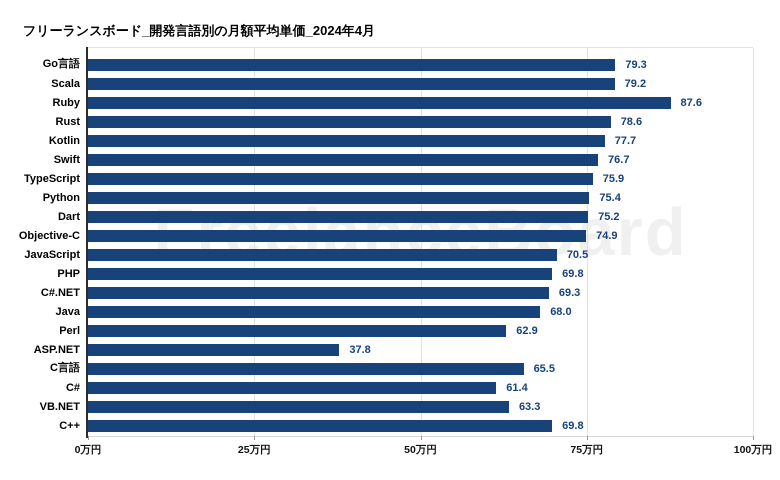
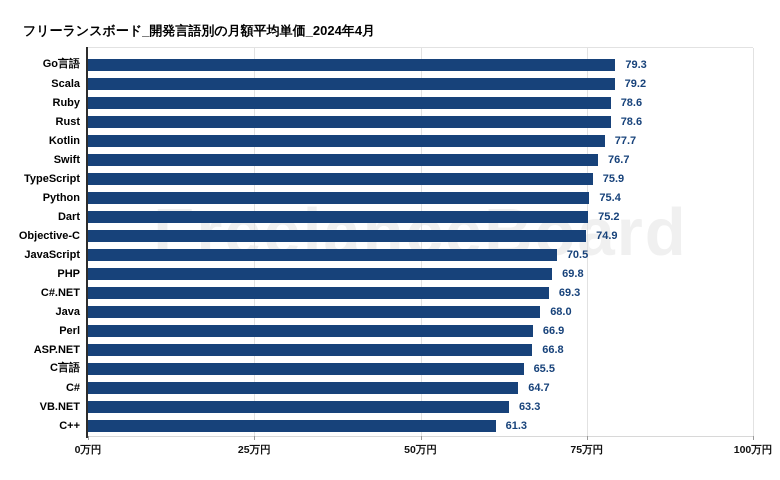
Ruby: 87.6 -> 78.6
Perl: 62.9 -> 66.9
ASP.NET: 37.8 -> 66.8
C#: 61.4 -> 64.7
C++: 69.8 -> 61.3
